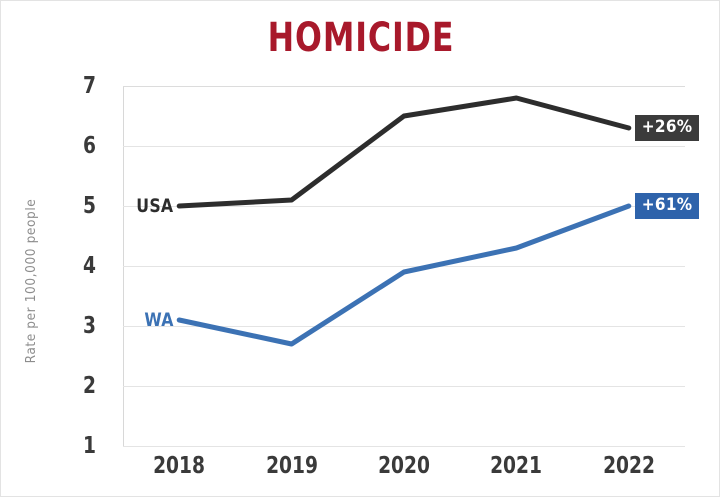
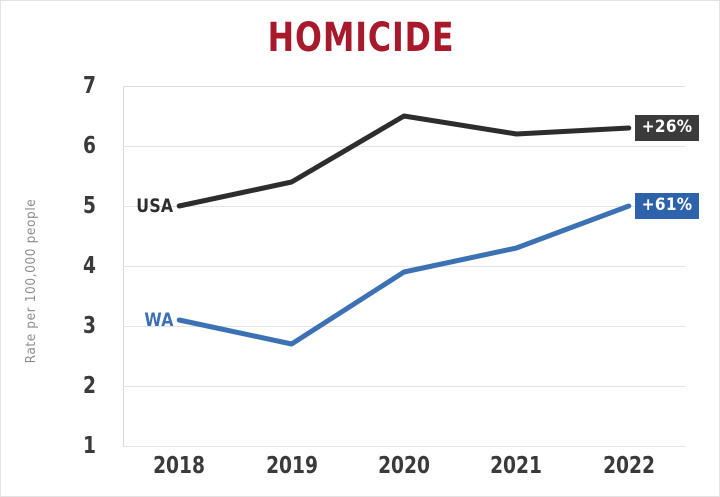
USA/2019: 5.1 -> 5.4
USA/2021: 6.8 -> 6.2
